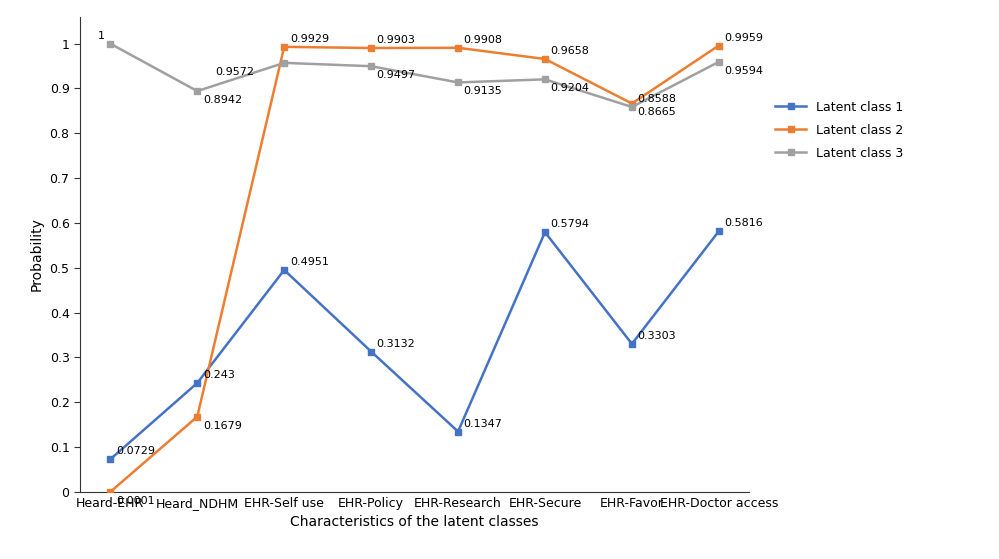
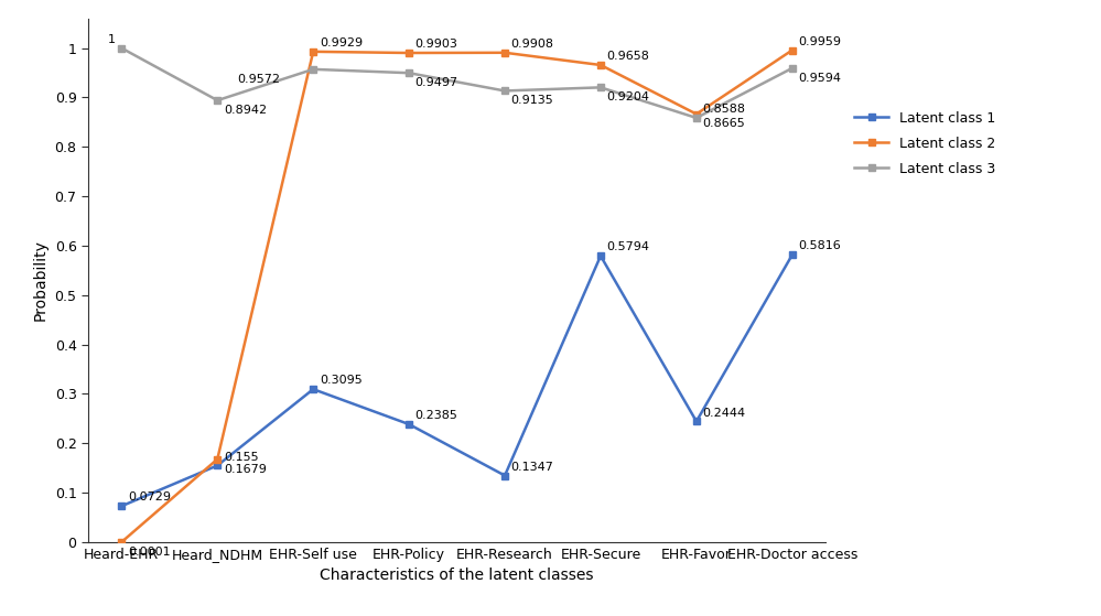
Latent class 1/Heard_NDHM: 0.243 -> 0.155
Latent class 1/EHR-Self use: 0.4951 -> 0.3095
Latent class 1/EHR-Policy: 0.3132 -> 0.2385
Latent class 1/EHR-Favor: 0.3303 -> 0.2444
